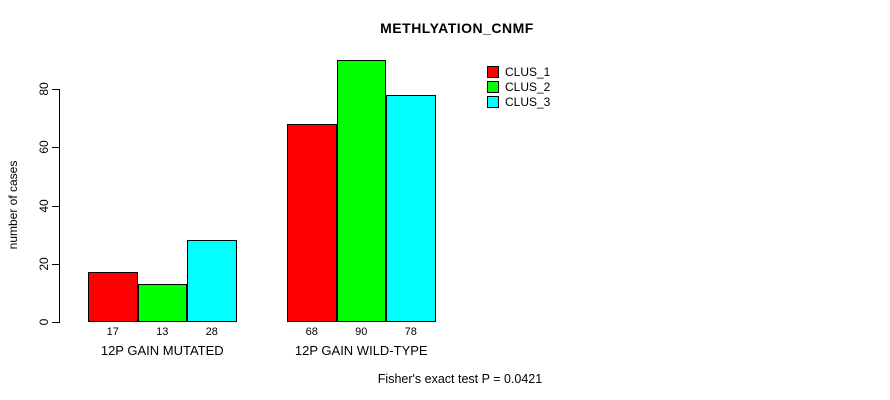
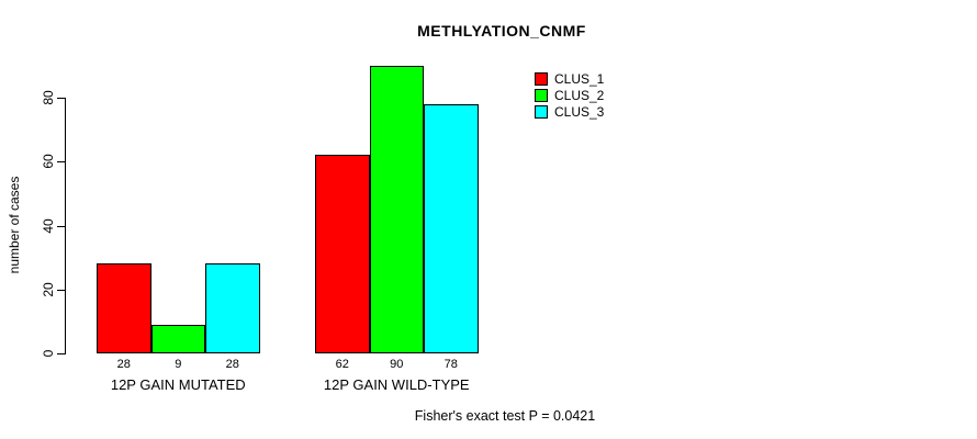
CLUS_1/12P GAIN MUTATED: 17 -> 28
CLUS_2/12P GAIN MUTATED: 13 -> 9
CLUS_1/12P GAIN WILD-TYPE: 68 -> 62
